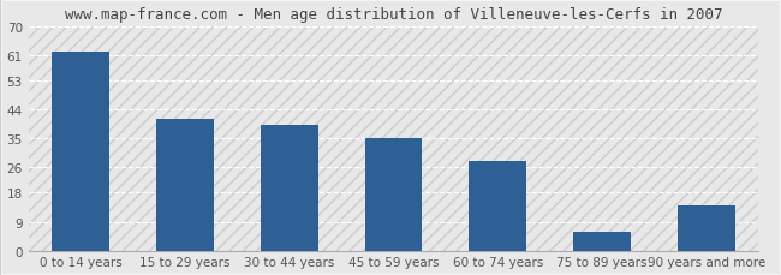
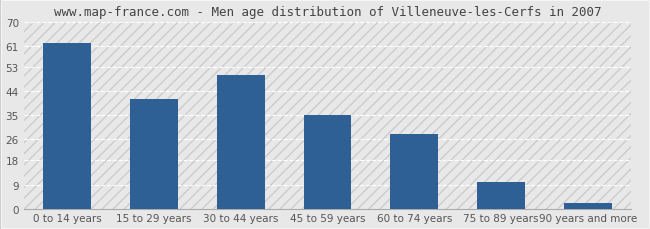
30 to 44 years: 39 -> 50
75 to 89 years: 6 -> 10
90 years and more: 14 -> 2
